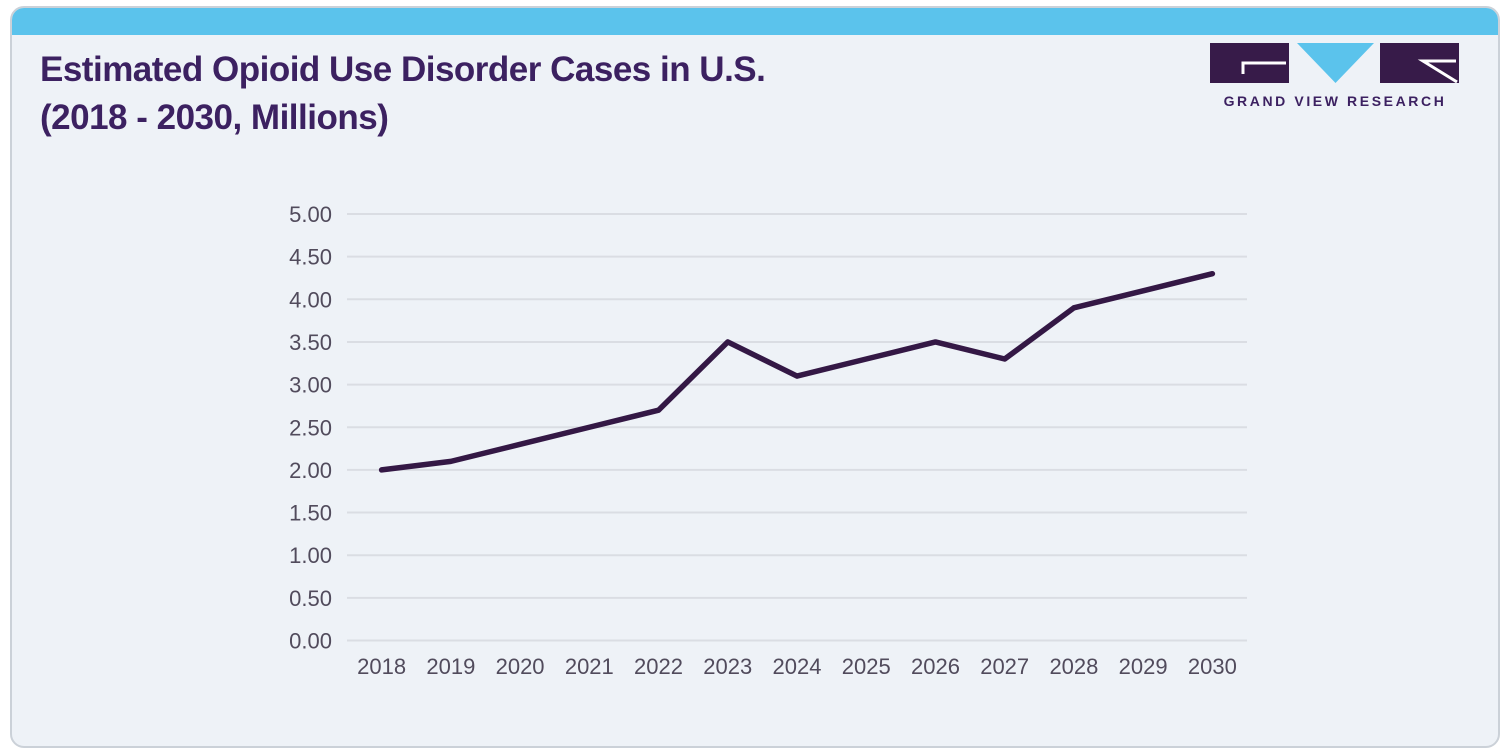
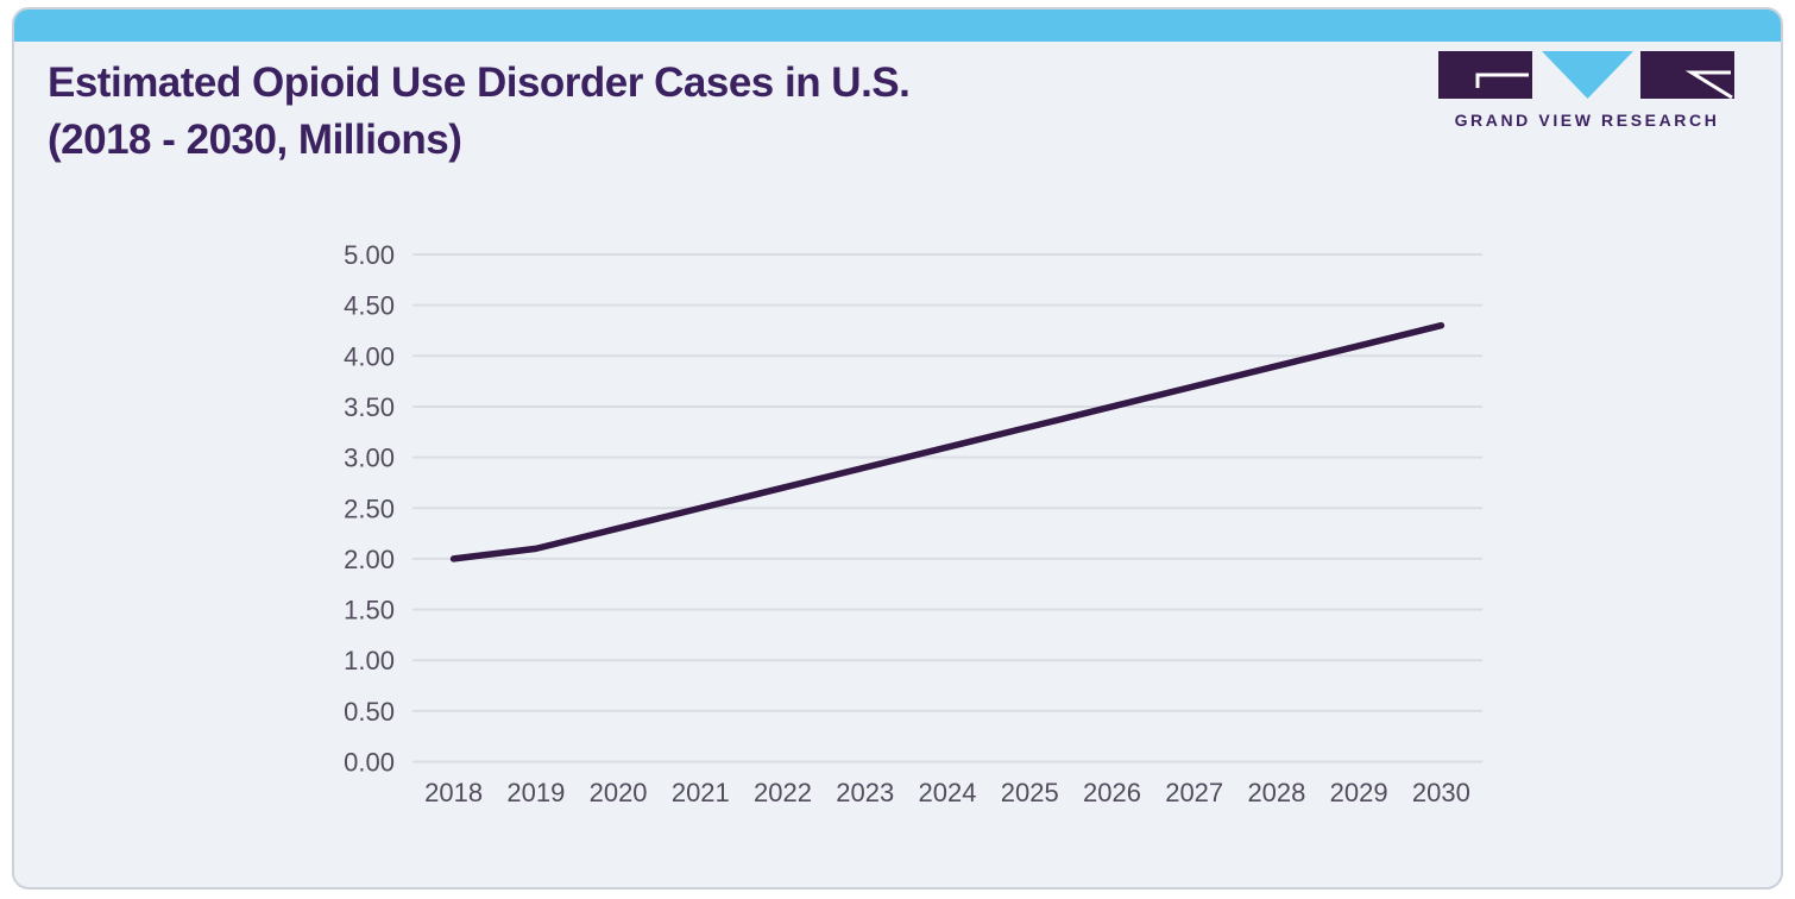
2023: 3.5 -> 2.9
2027: 3.3 -> 3.7
